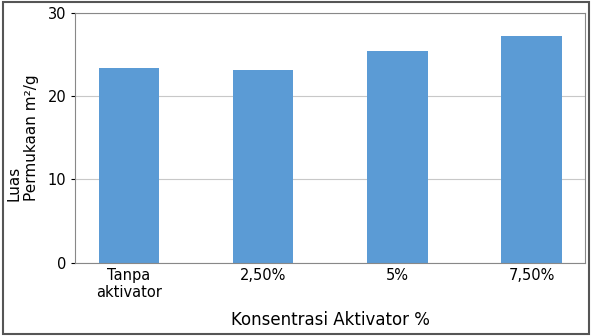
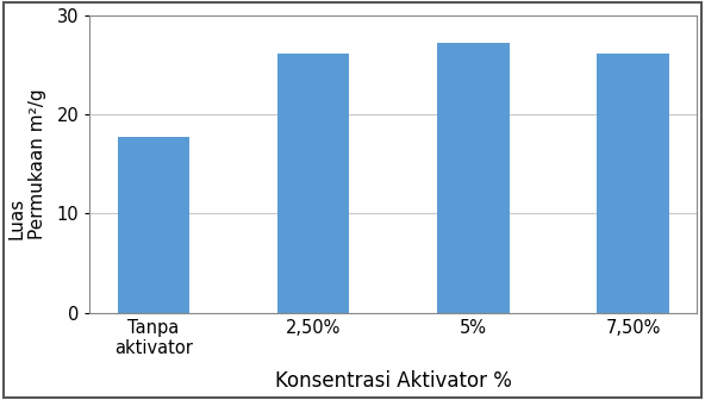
Tanpa aktivator: 23.4 -> 17.8
2,50%: 23.2 -> 26.2
5%: 25.4 -> 27.2
7,50%: 27.2 -> 26.1
